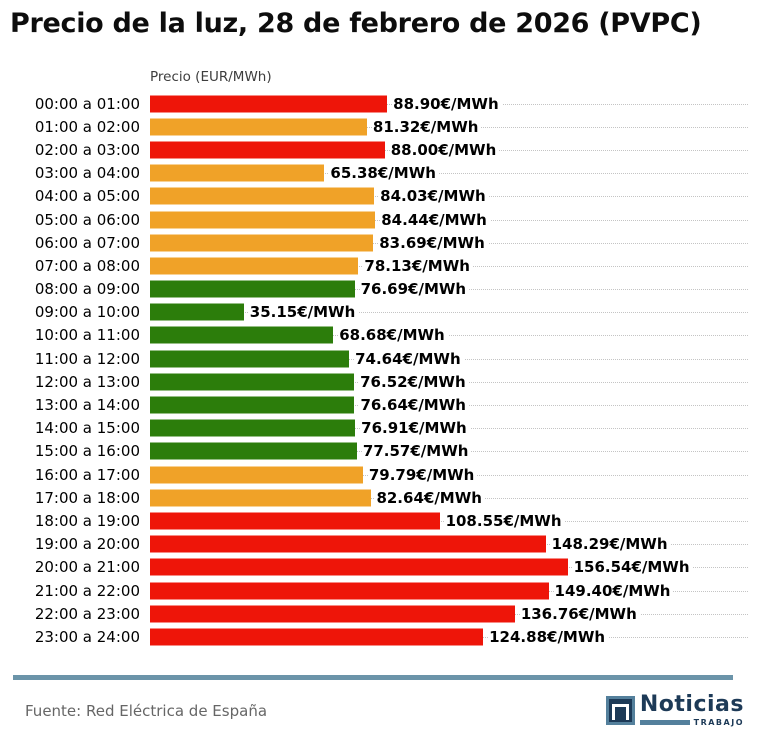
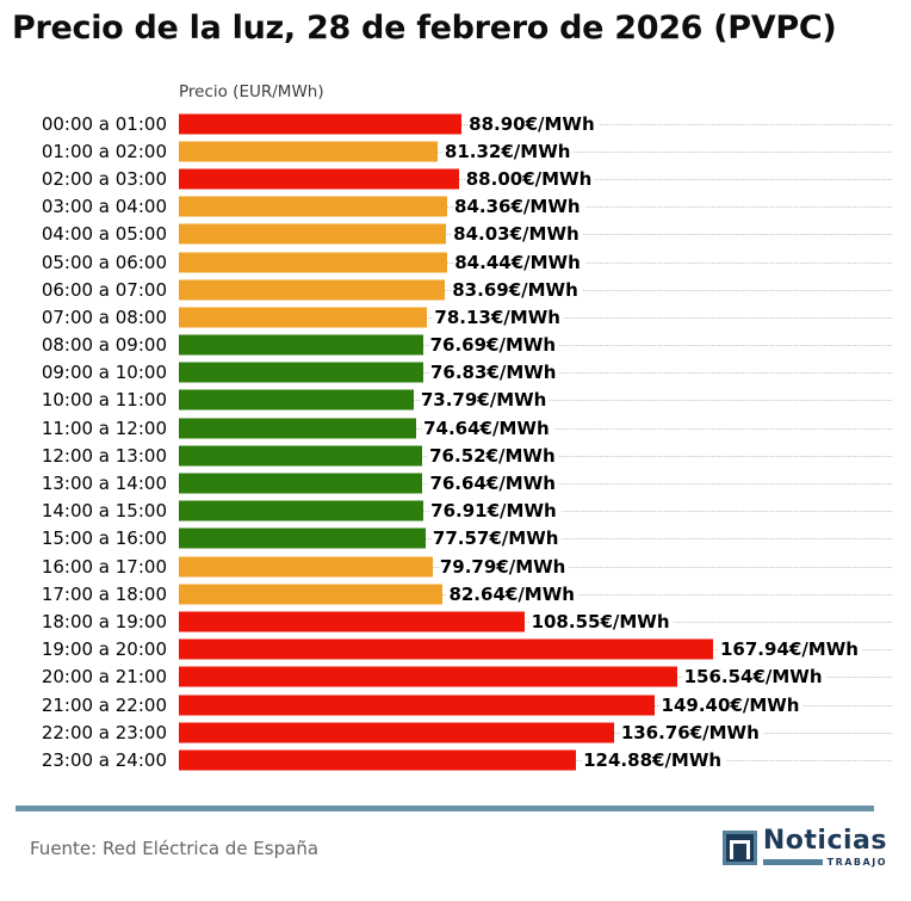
03:00 a 04:00: 65.38 -> 84.36
09:00 a 10:00: 35.15 -> 76.83
10:00 a 11:00: 68.68 -> 73.79
19:00 a 20:00: 148.29 -> 167.94
